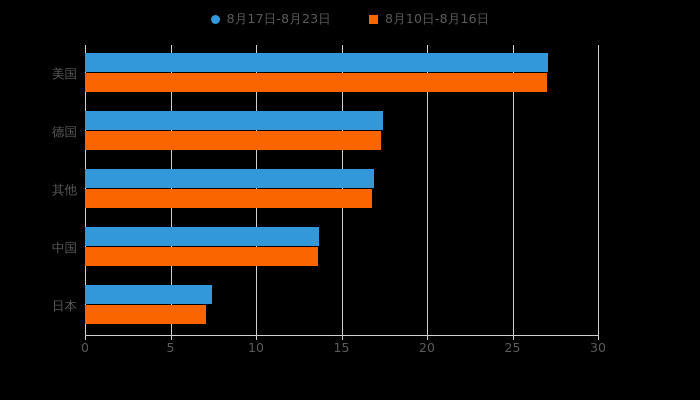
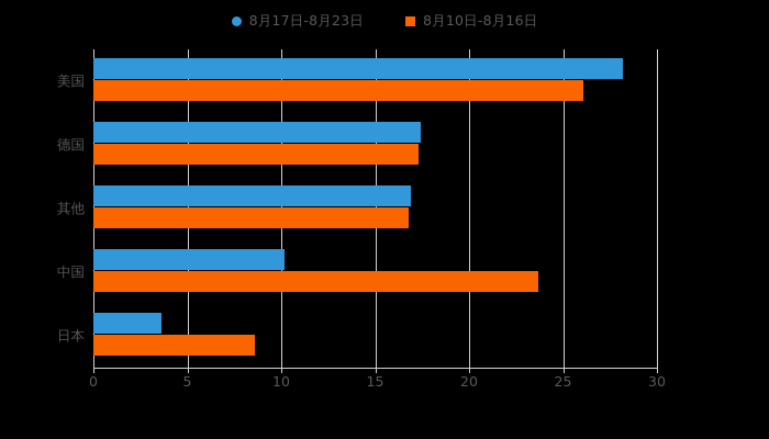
8月17日-8月23日/美国: 27.1 -> 28.2
8月10日-8月16日/美国: 27.0 -> 26.1
8月17日-8月23日/中国: 13.7 -> 10.2
8月10日-8月16日/中国: 13.6 -> 23.7
8月17日-8月23日/日本: 7.4 -> 3.6
8月10日-8月16日/日本: 7.1 -> 8.6
